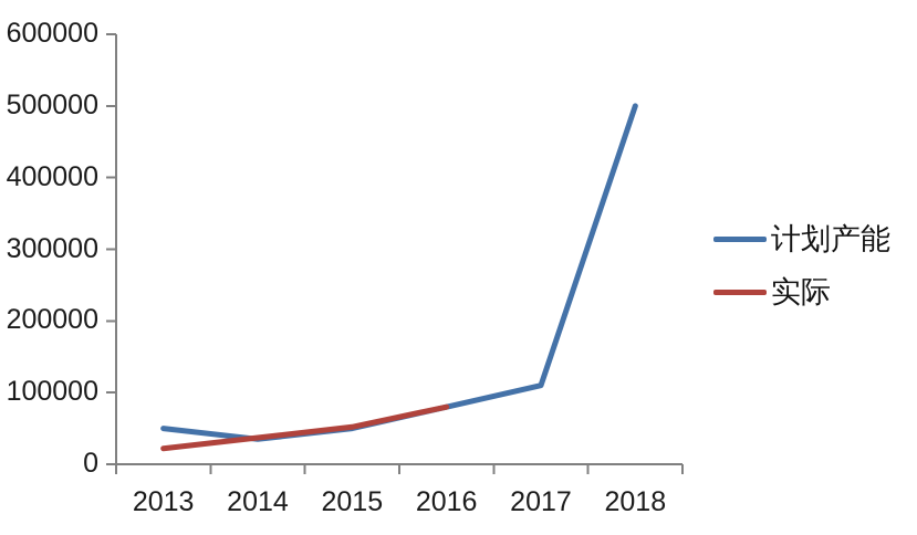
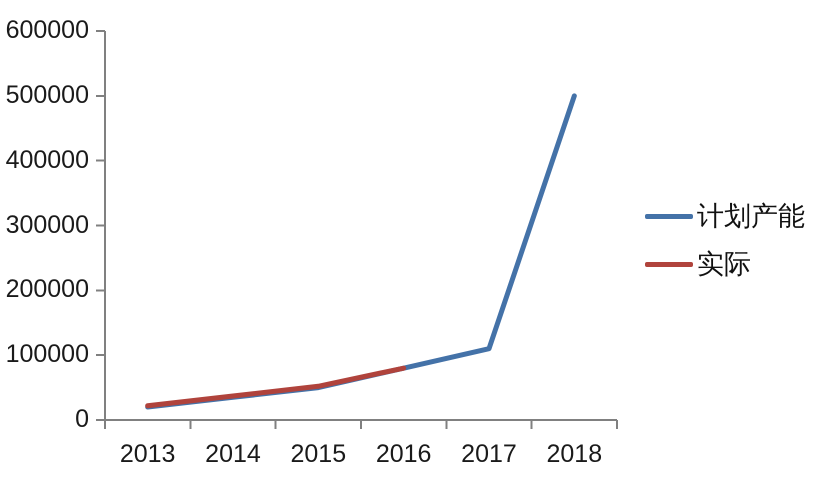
计划产能/2013: 50000 -> 20000
